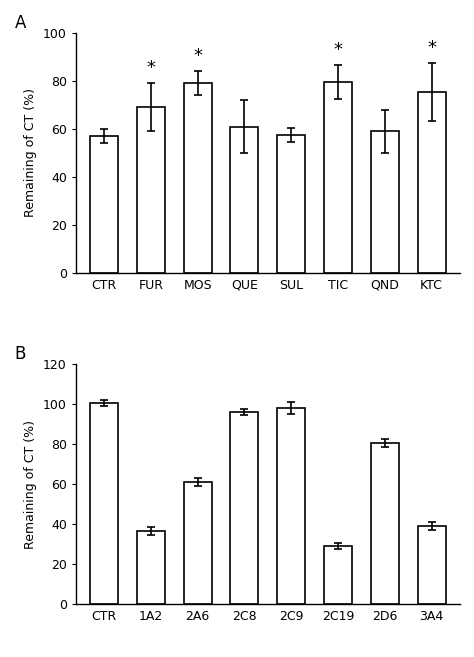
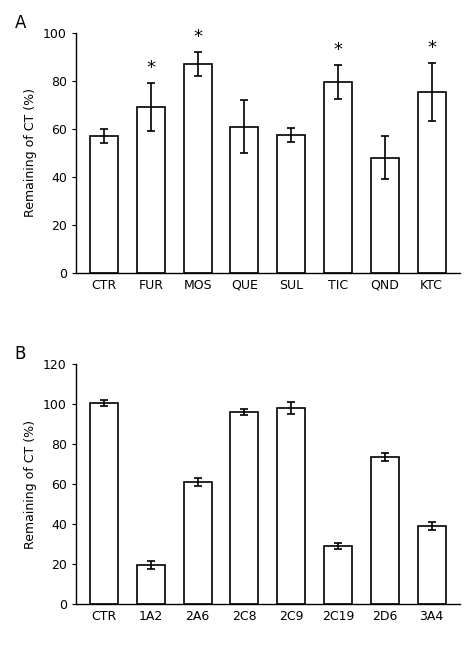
MOS: 79.0 -> 87.0
QND: 59.0 -> 48.0
1A2: 36.5 -> 19.5
2D6: 80.5 -> 73.5
